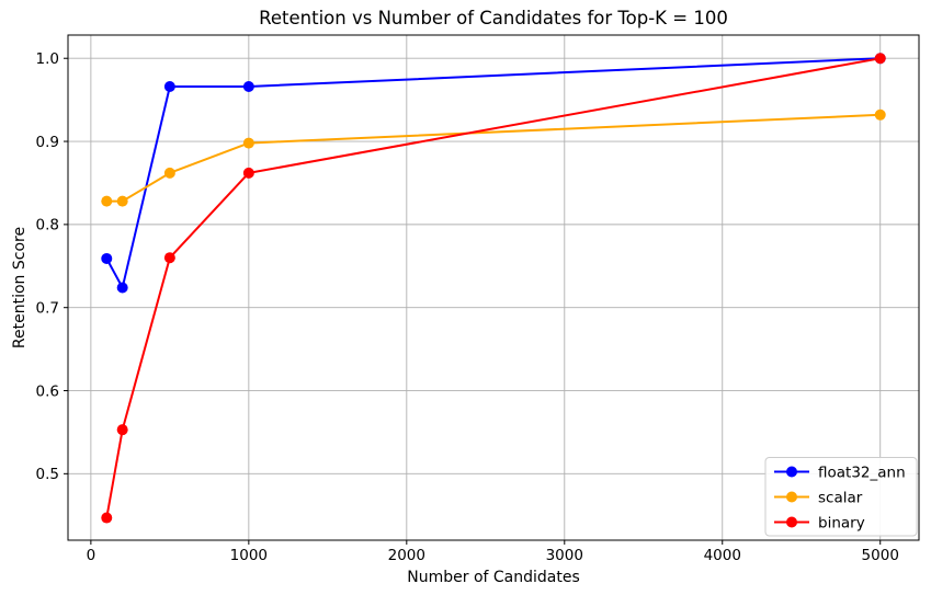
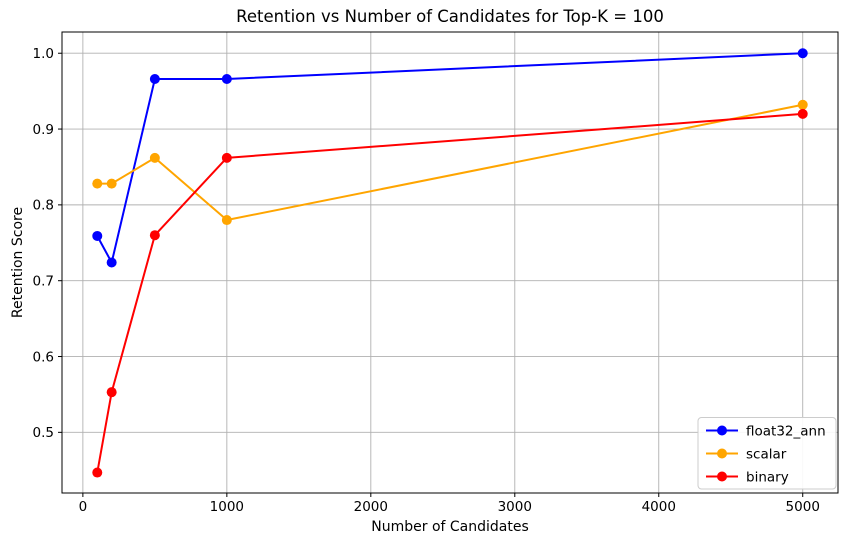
scalar/1000: 0.90 -> 0.78
binary/5000: 1.00 -> 0.92
